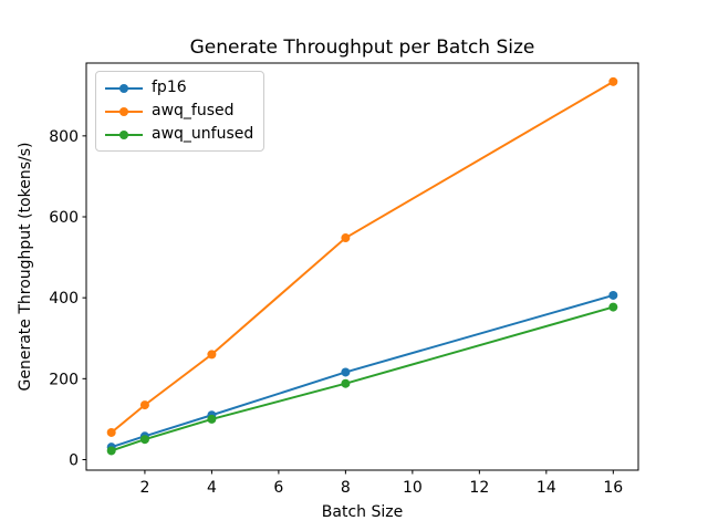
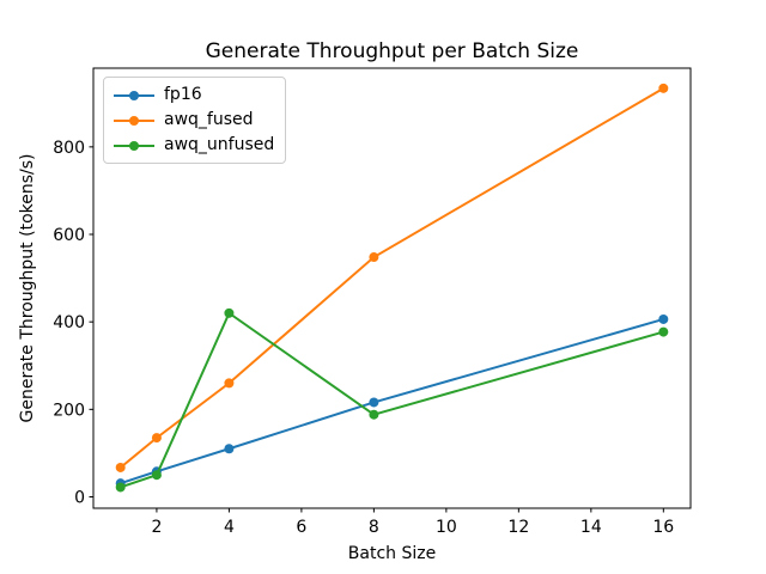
awq_unfused/4: 100 -> 420
